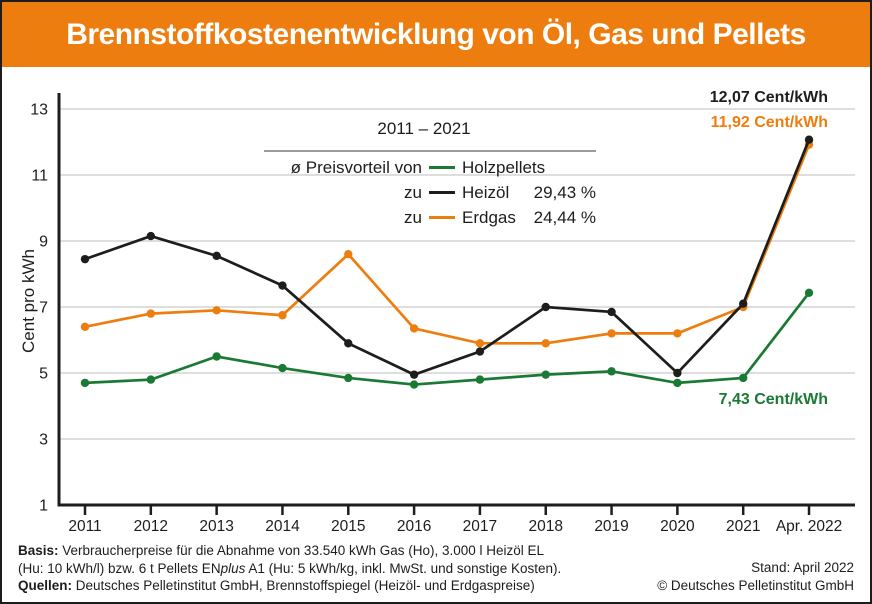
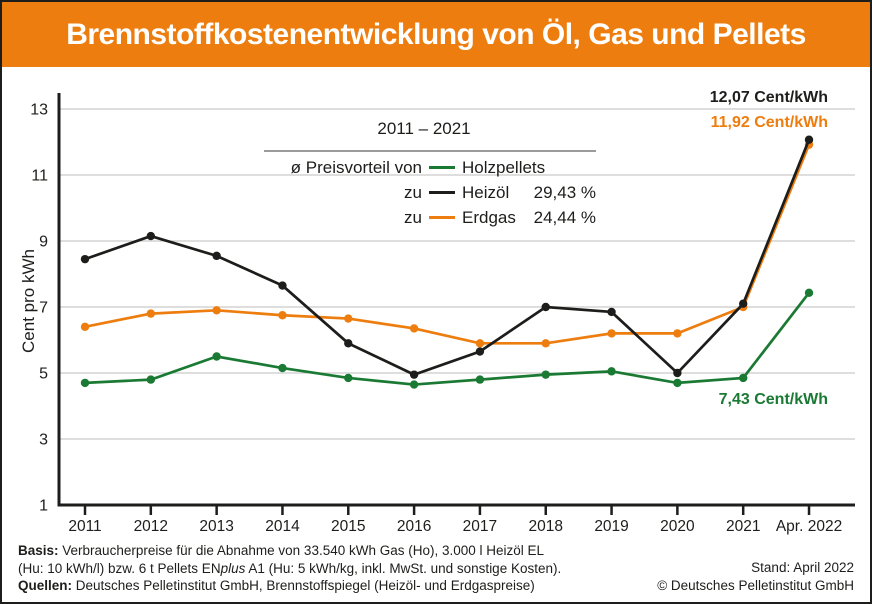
Erdgas/2015: 8.6 -> 6.7
